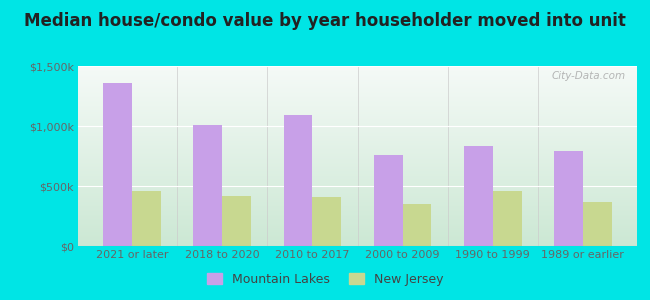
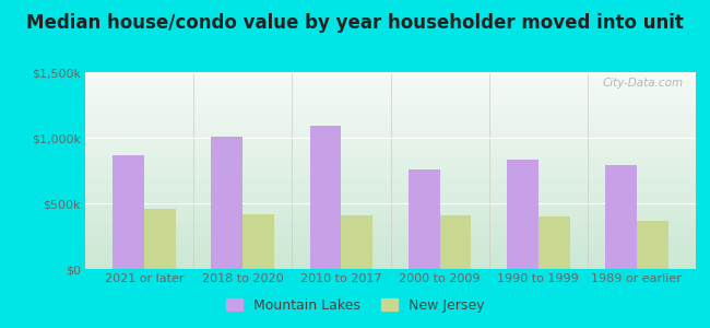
Mountain Lakes/2021 or later: $1,360k -> $870k
New Jersey/2000 to 2009: $350k -> $400k
New Jersey/1990 to 1999: $460k -> $400k
